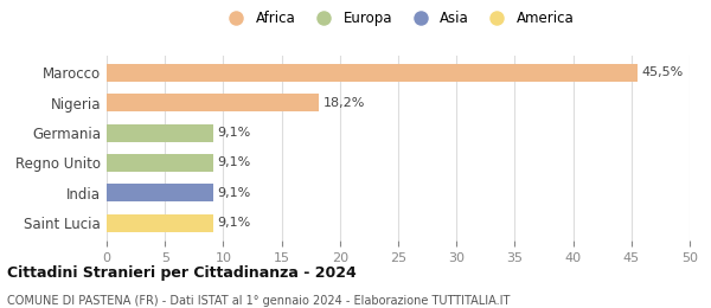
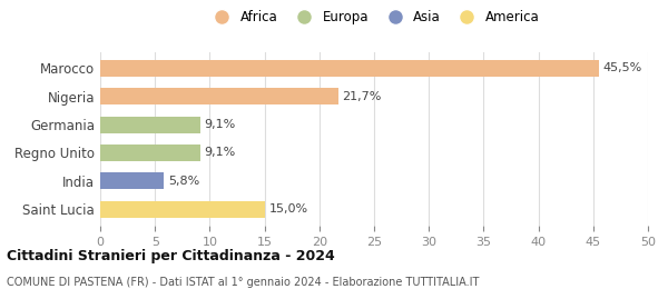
Nigeria: 18,2% -> 21,7%
India: 9,1% -> 5,8%
Saint Lucia: 9,1% -> 15,0%
